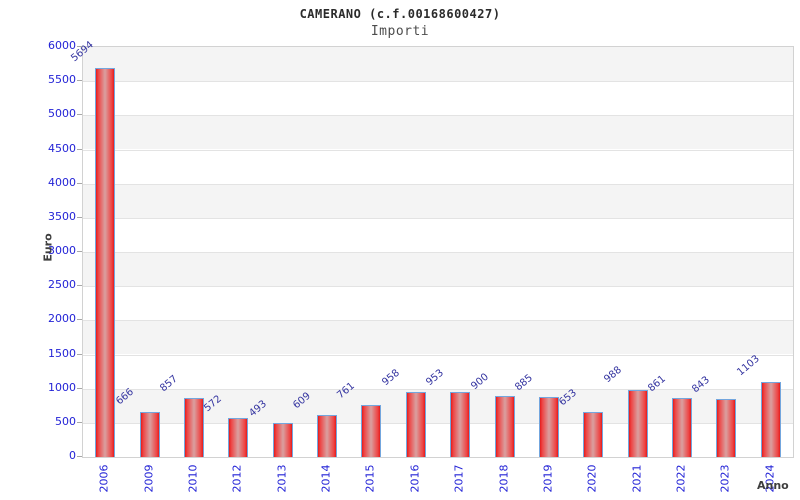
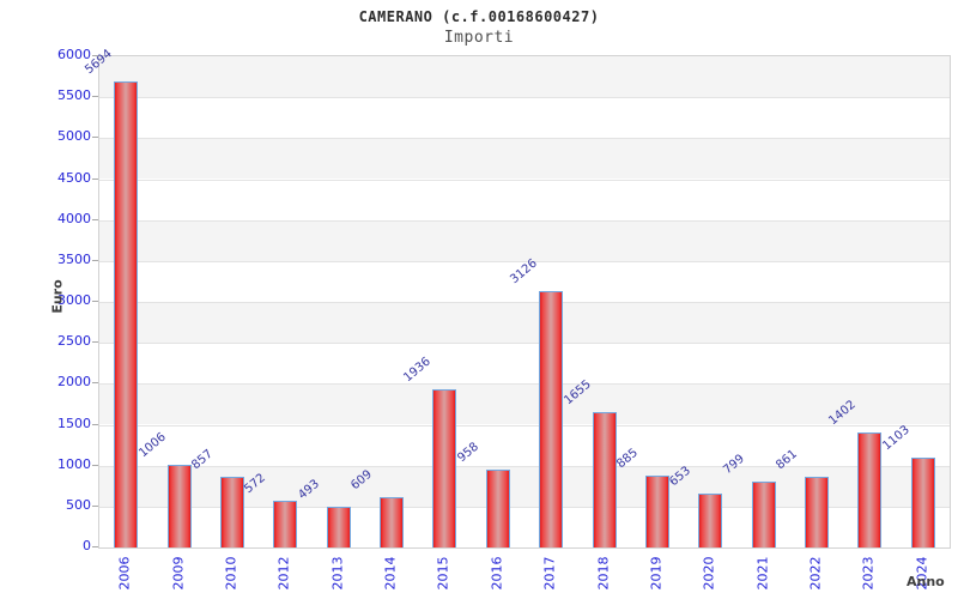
2009: 666 -> 1006
2015: 761 -> 1936
2017: 953 -> 3126
2018: 900 -> 1655
2021: 988 -> 799
2023: 843 -> 1402
